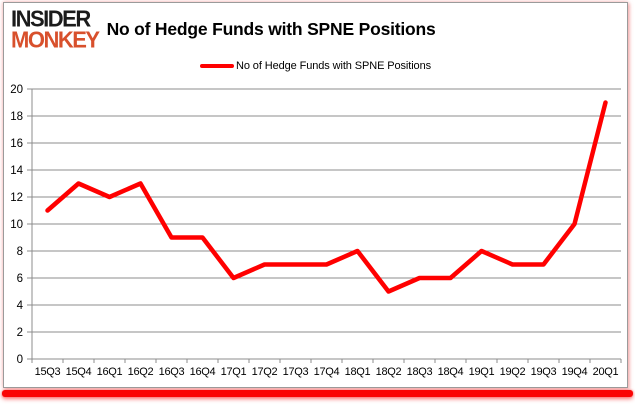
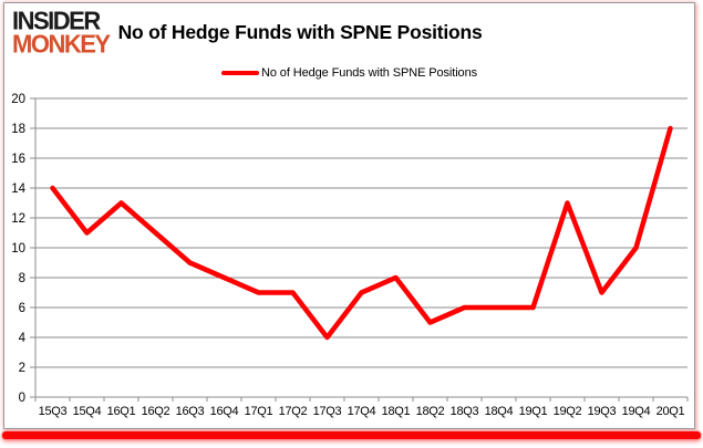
15Q3: 11 -> 14
15Q4: 13 -> 11
16Q1: 12 -> 13
16Q2: 13 -> 11
16Q4: 9 -> 8
17Q1: 6 -> 7
17Q3: 7 -> 4
19Q1: 8 -> 6
19Q2: 7 -> 13
20Q1: 19 -> 18
